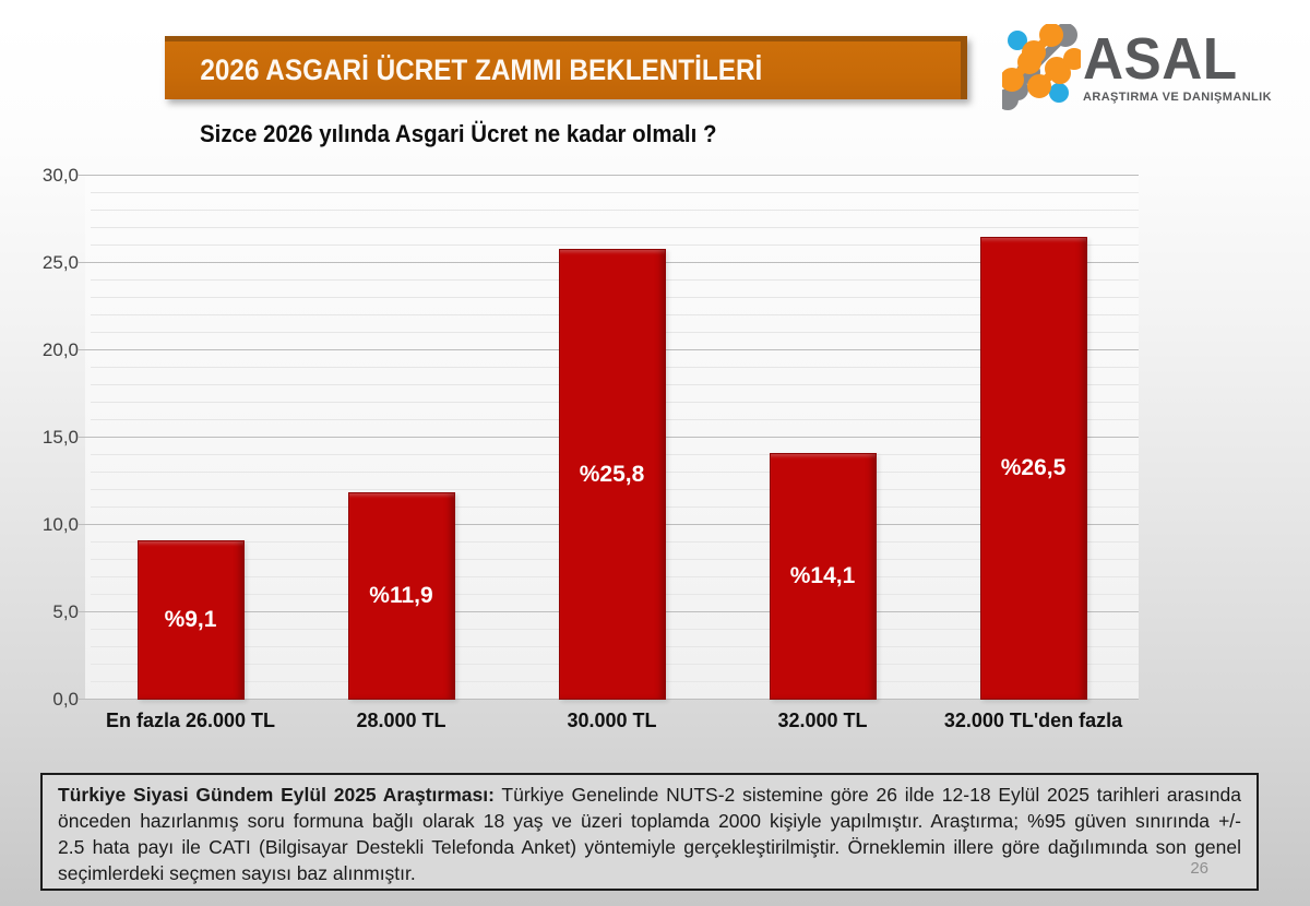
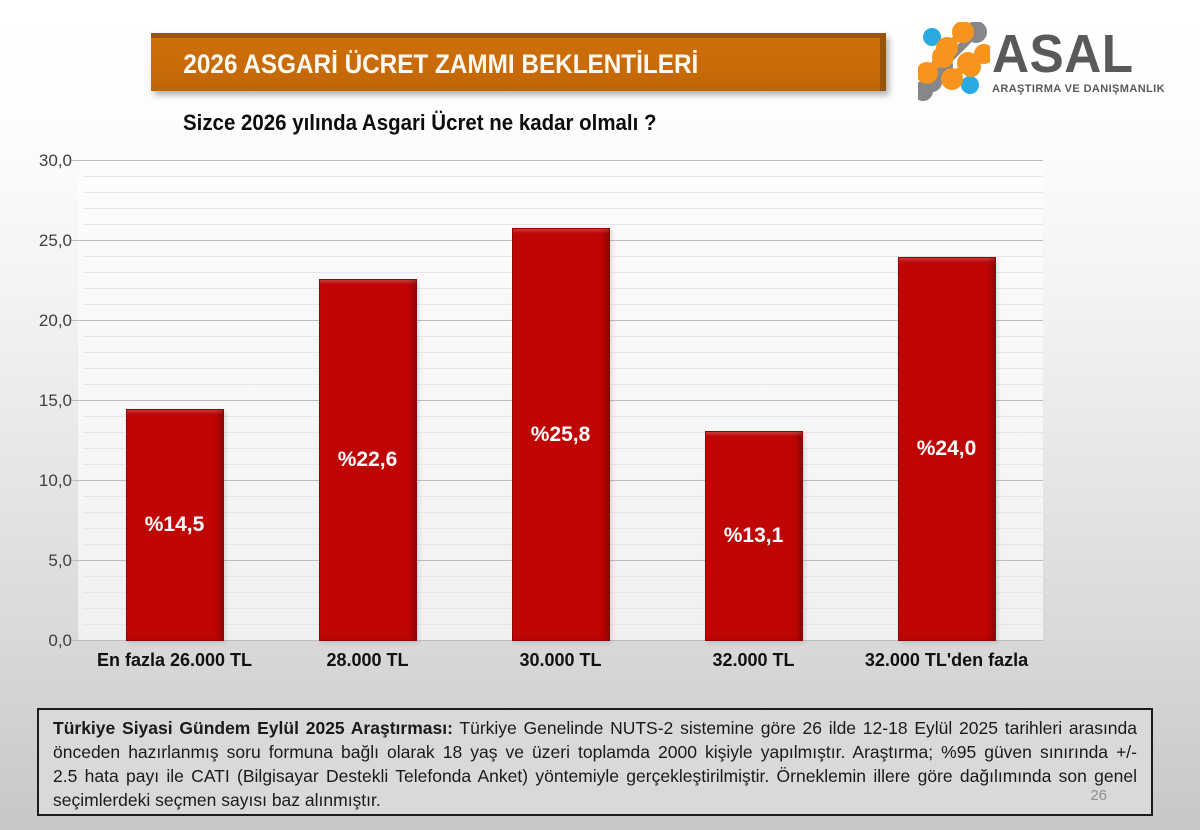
En fazla 26.000 TL: 9,1 -> 14,5
28.000 TL: 11,9 -> 22,6
32.000 TL: 14,1 -> 13,1
32.000 TL'den fazla: 26,5 -> 24,0
